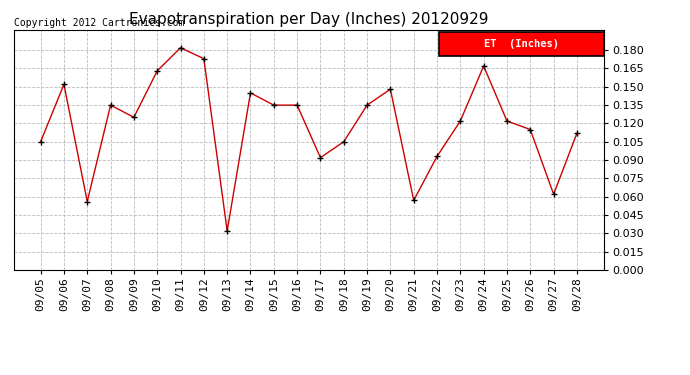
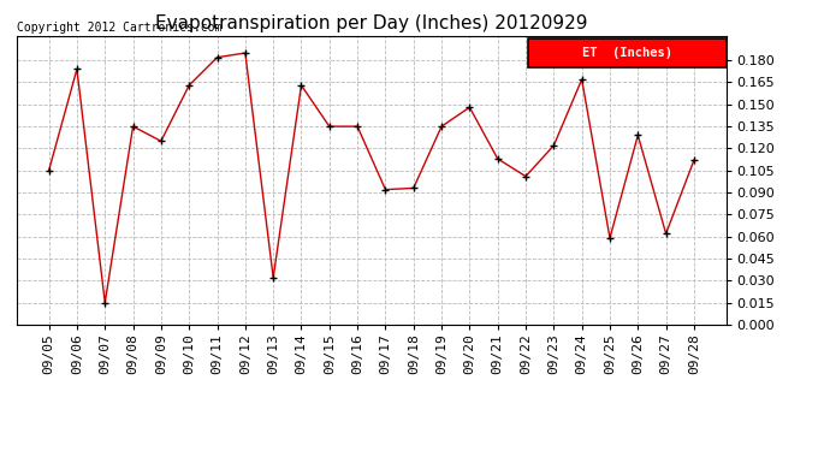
09/06: 0.152 -> 0.174
09/07: 0.056 -> 0.015
09/12: 0.173 -> 0.185
09/14: 0.145 -> 0.163
09/18: 0.105 -> 0.093
09/21: 0.057 -> 0.113
09/22: 0.093 -> 0.101
09/25: 0.122 -> 0.059
09/26: 0.115 -> 0.129
